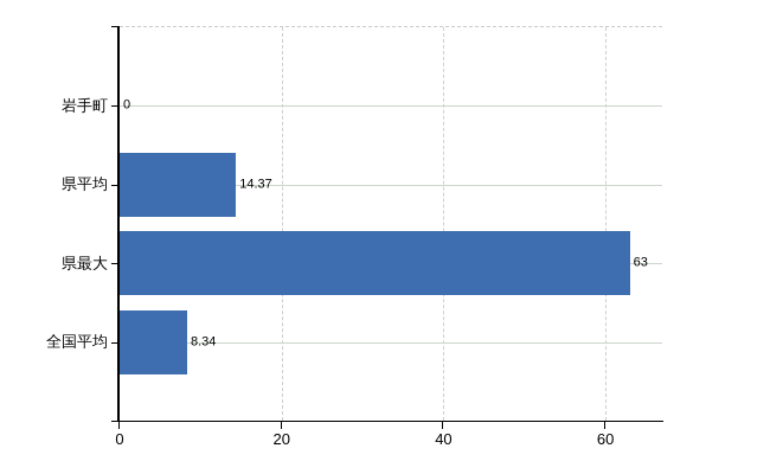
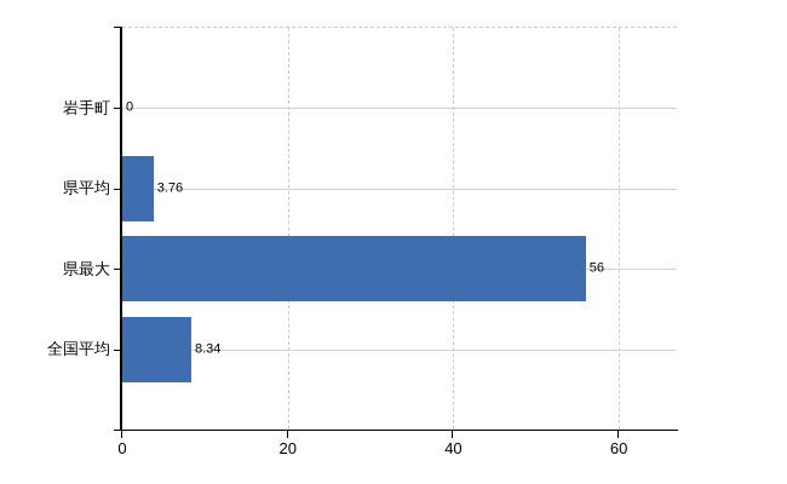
県平均: 14.37 -> 3.76
県最大: 63 -> 56
